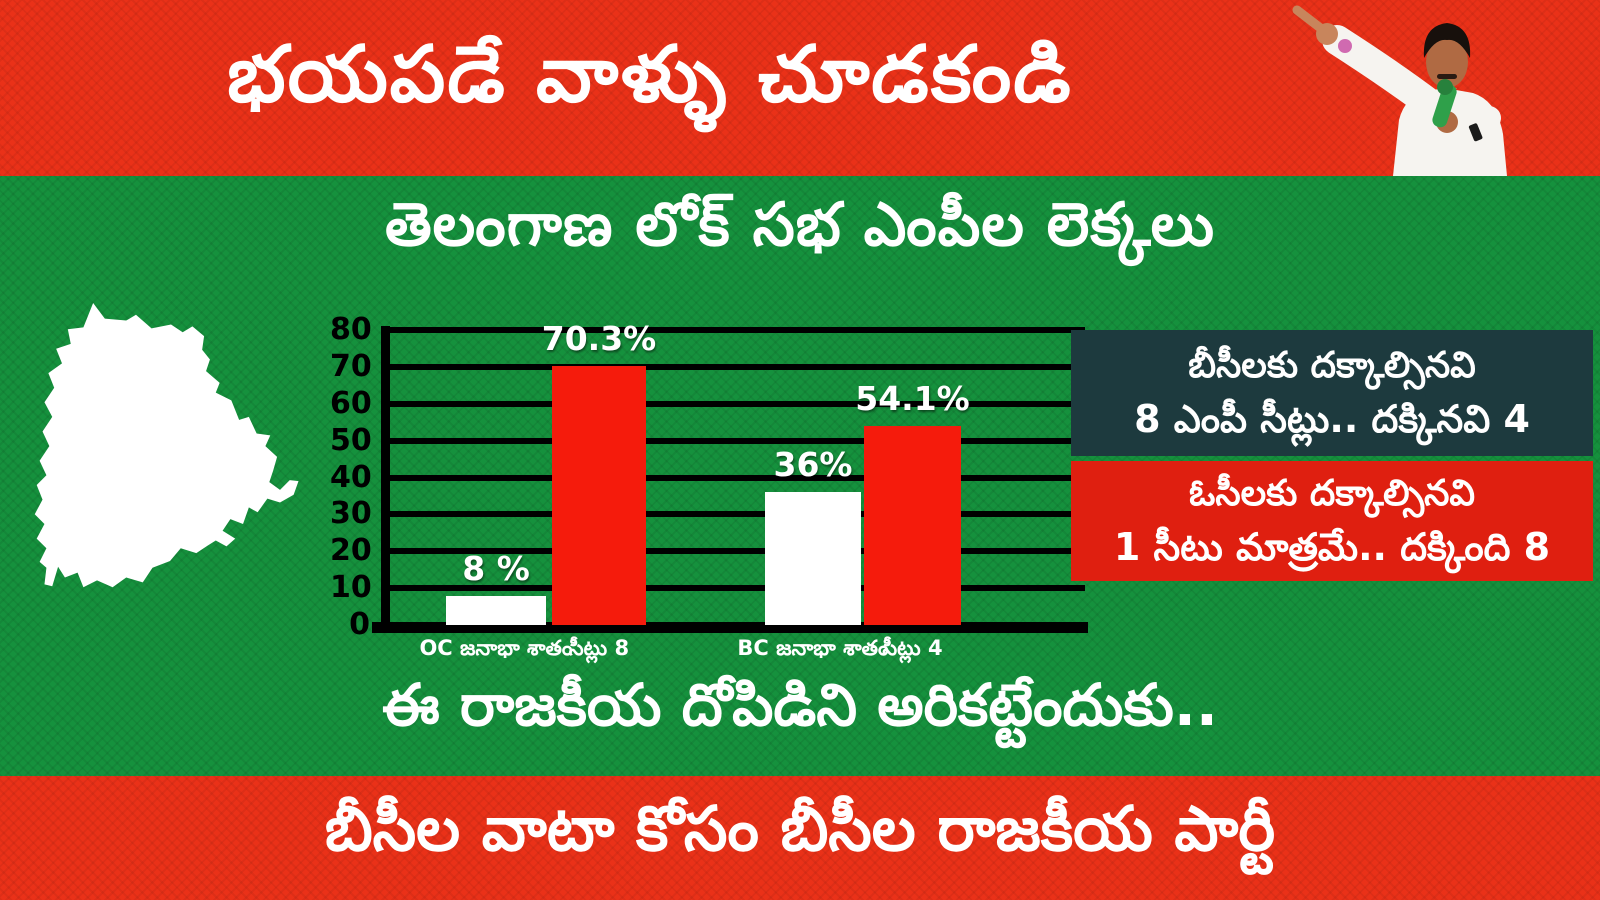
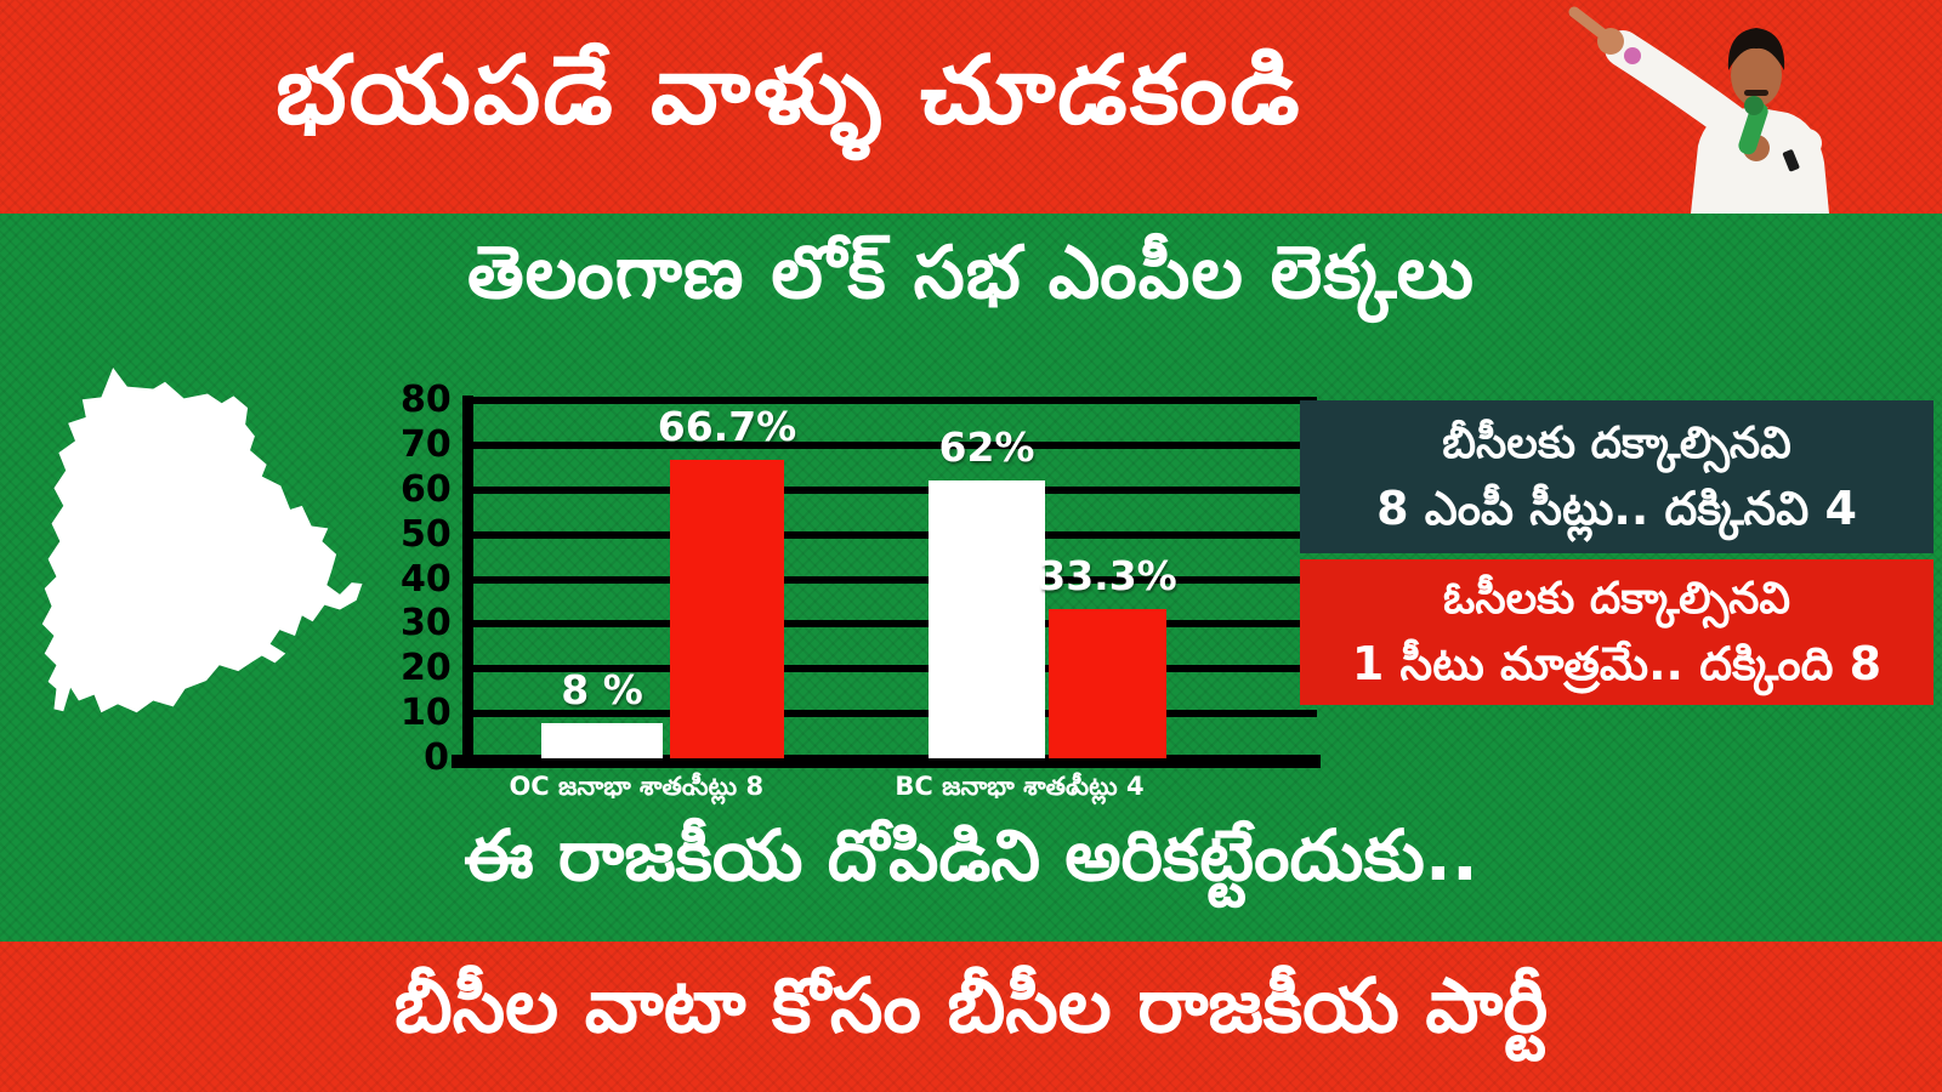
సీట్లు 8: 70.3% -> 66.7%
BC జనాభా శాతం: 36% -> 62%
సీట్లు 4: 54.1% -> 33.3%
